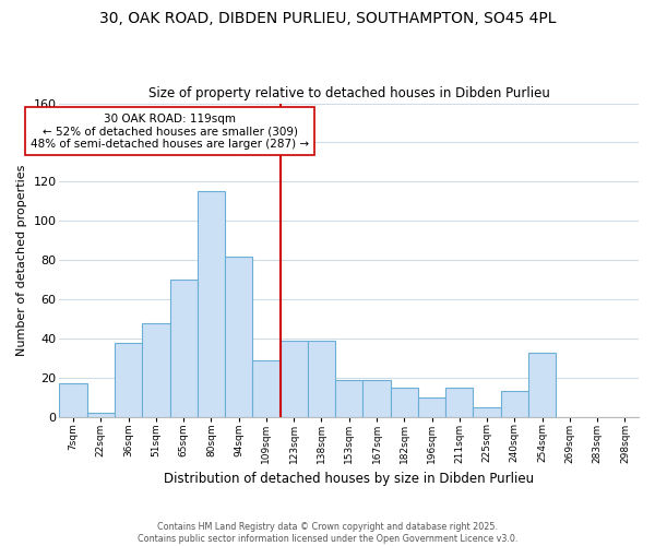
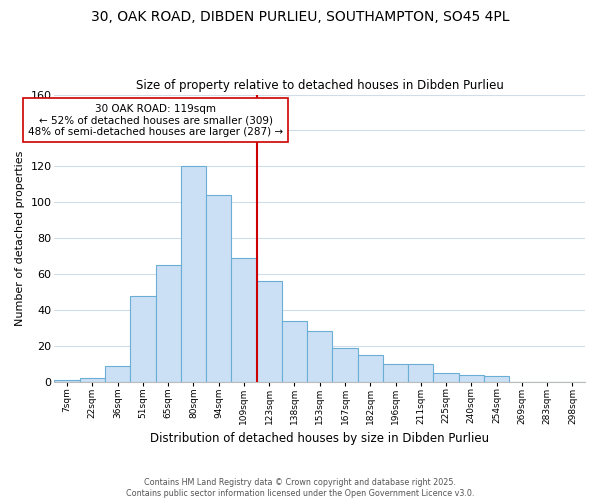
7sqm: 17 -> 1
36sqm: 38 -> 9
65sqm: 70 -> 65
80sqm: 115 -> 120
94sqm: 82 -> 104
109sqm: 29 -> 69
123sqm: 39 -> 56
138sqm: 39 -> 34
153sqm: 19 -> 28
211sqm: 15 -> 10
240sqm: 13 -> 4
254sqm: 33 -> 3
